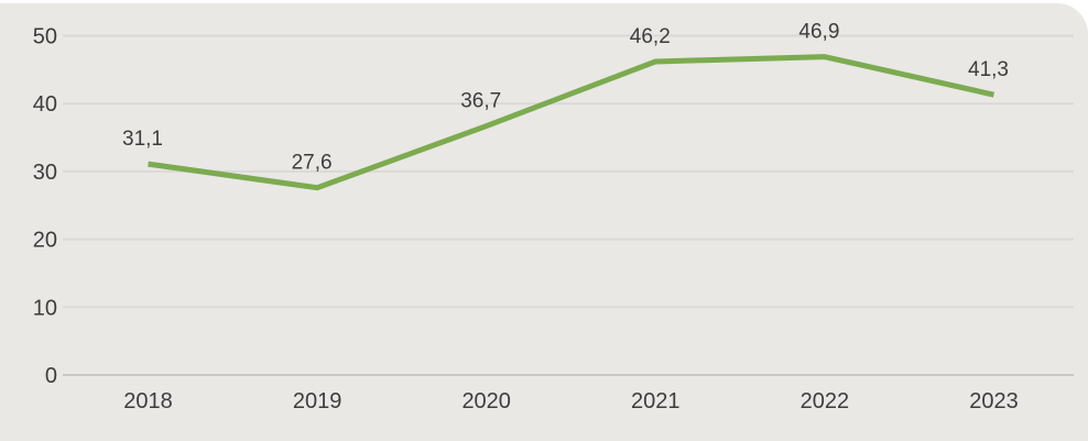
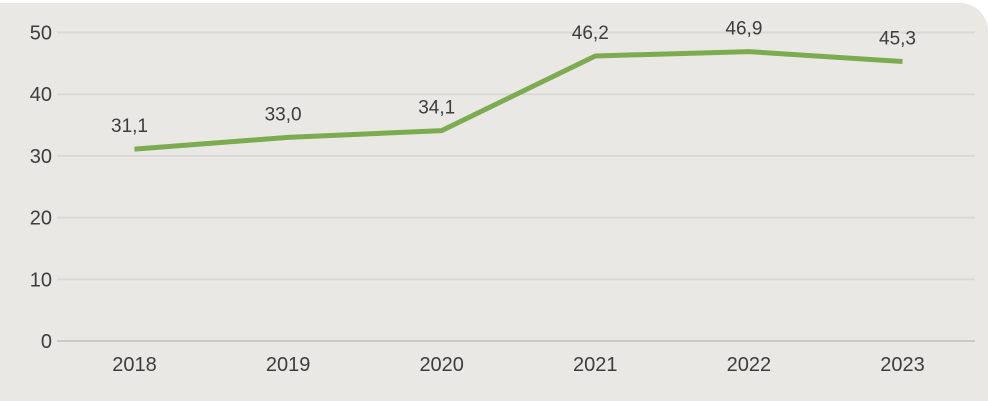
2019: 27,6 -> 33,0
2020: 36,7 -> 34,1
2023: 41,3 -> 45,3
